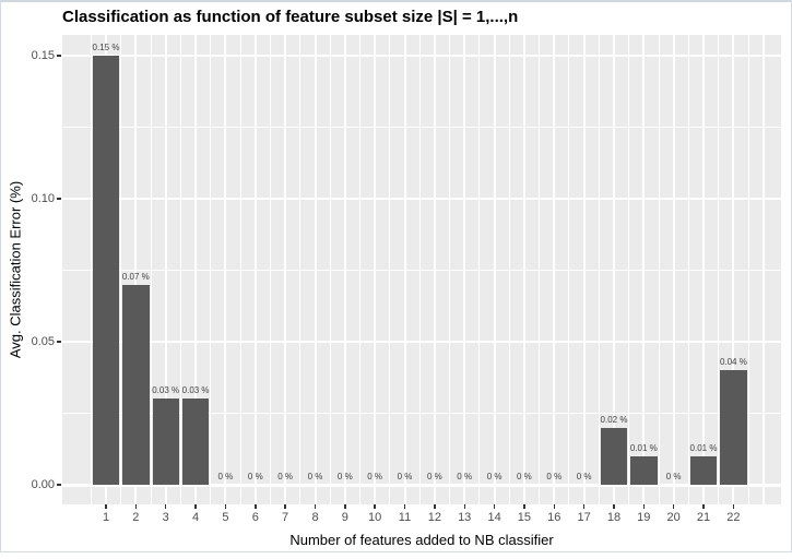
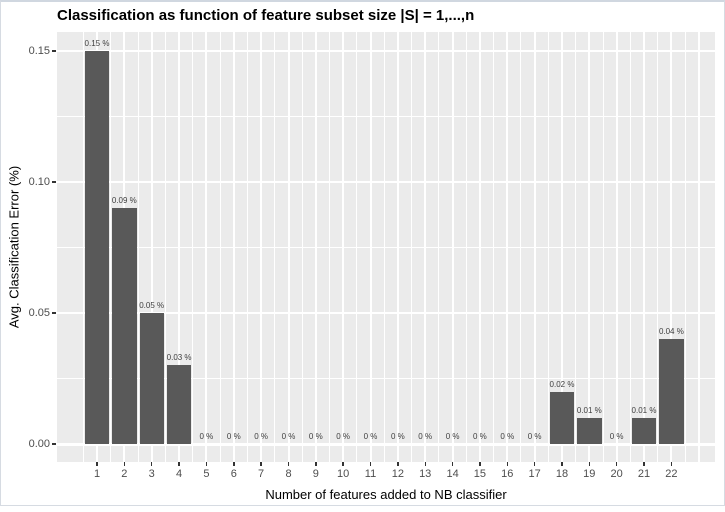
2: 0.07 -> 0.09
3: 0.03 -> 0.05
